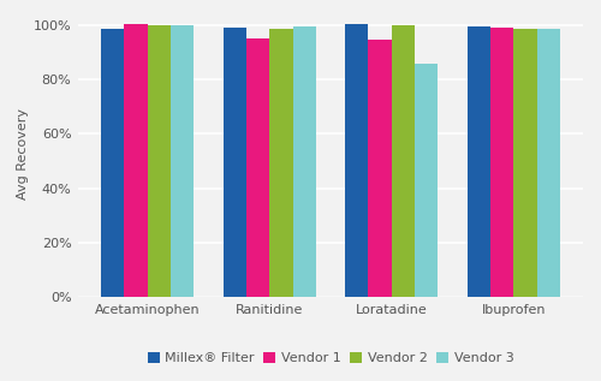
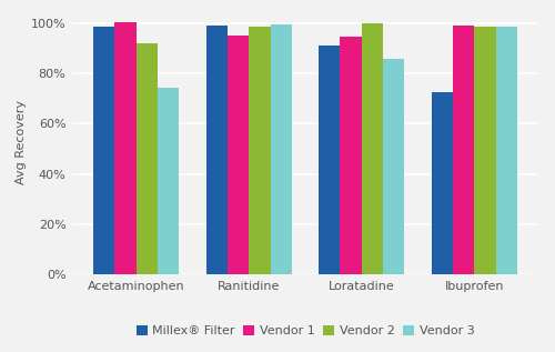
Vendor 2/Acetaminophen: 100.0% -> 92.0%
Vendor 3/Acetaminophen: 100.0% -> 74.5%
Millex® Filter/Loratadine: 100.5% -> 91.0%
Millex® Filter/Ibuprofen: 99.5% -> 72.5%
